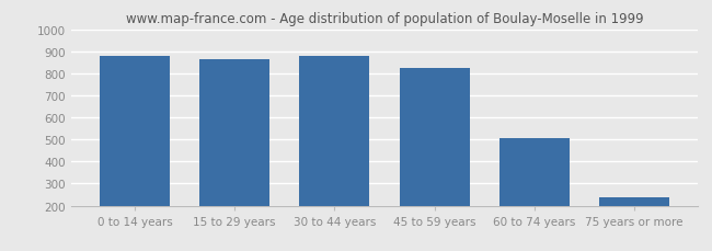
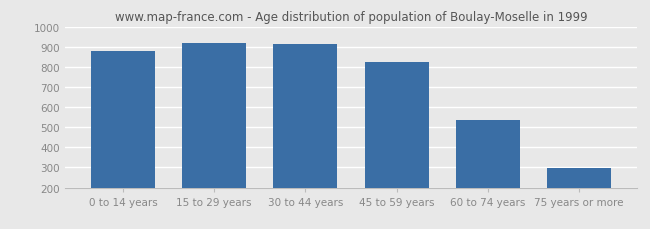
15 to 29 years: 865 -> 920
30 to 44 years: 880 -> 915
60 to 74 years: 505 -> 535
75 years or more: 240 -> 295
